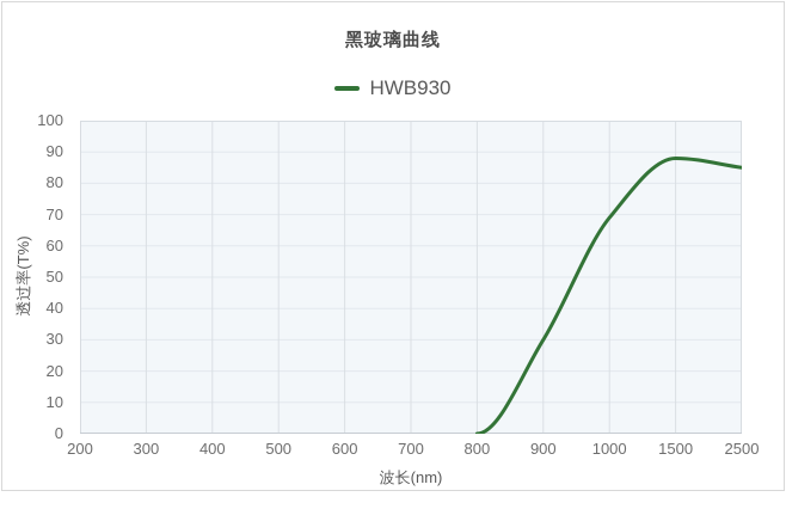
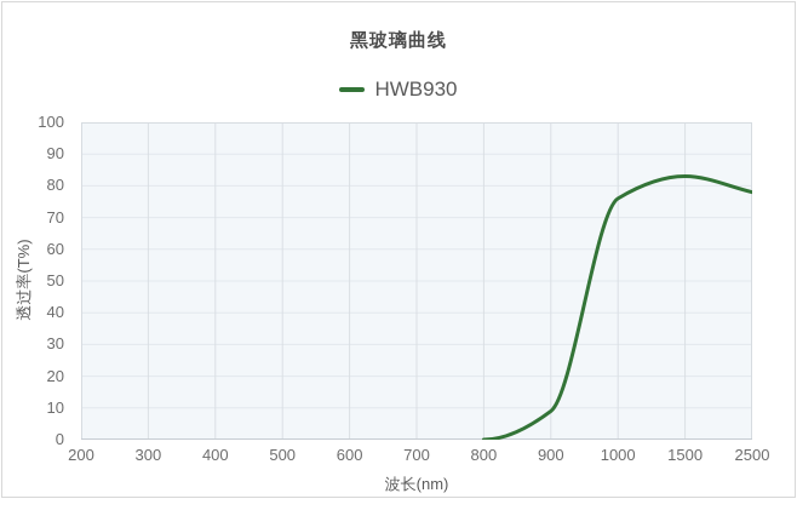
900: 30 -> 9
1000: 69 -> 76
1500: 88 -> 83
2500: 85 -> 78
